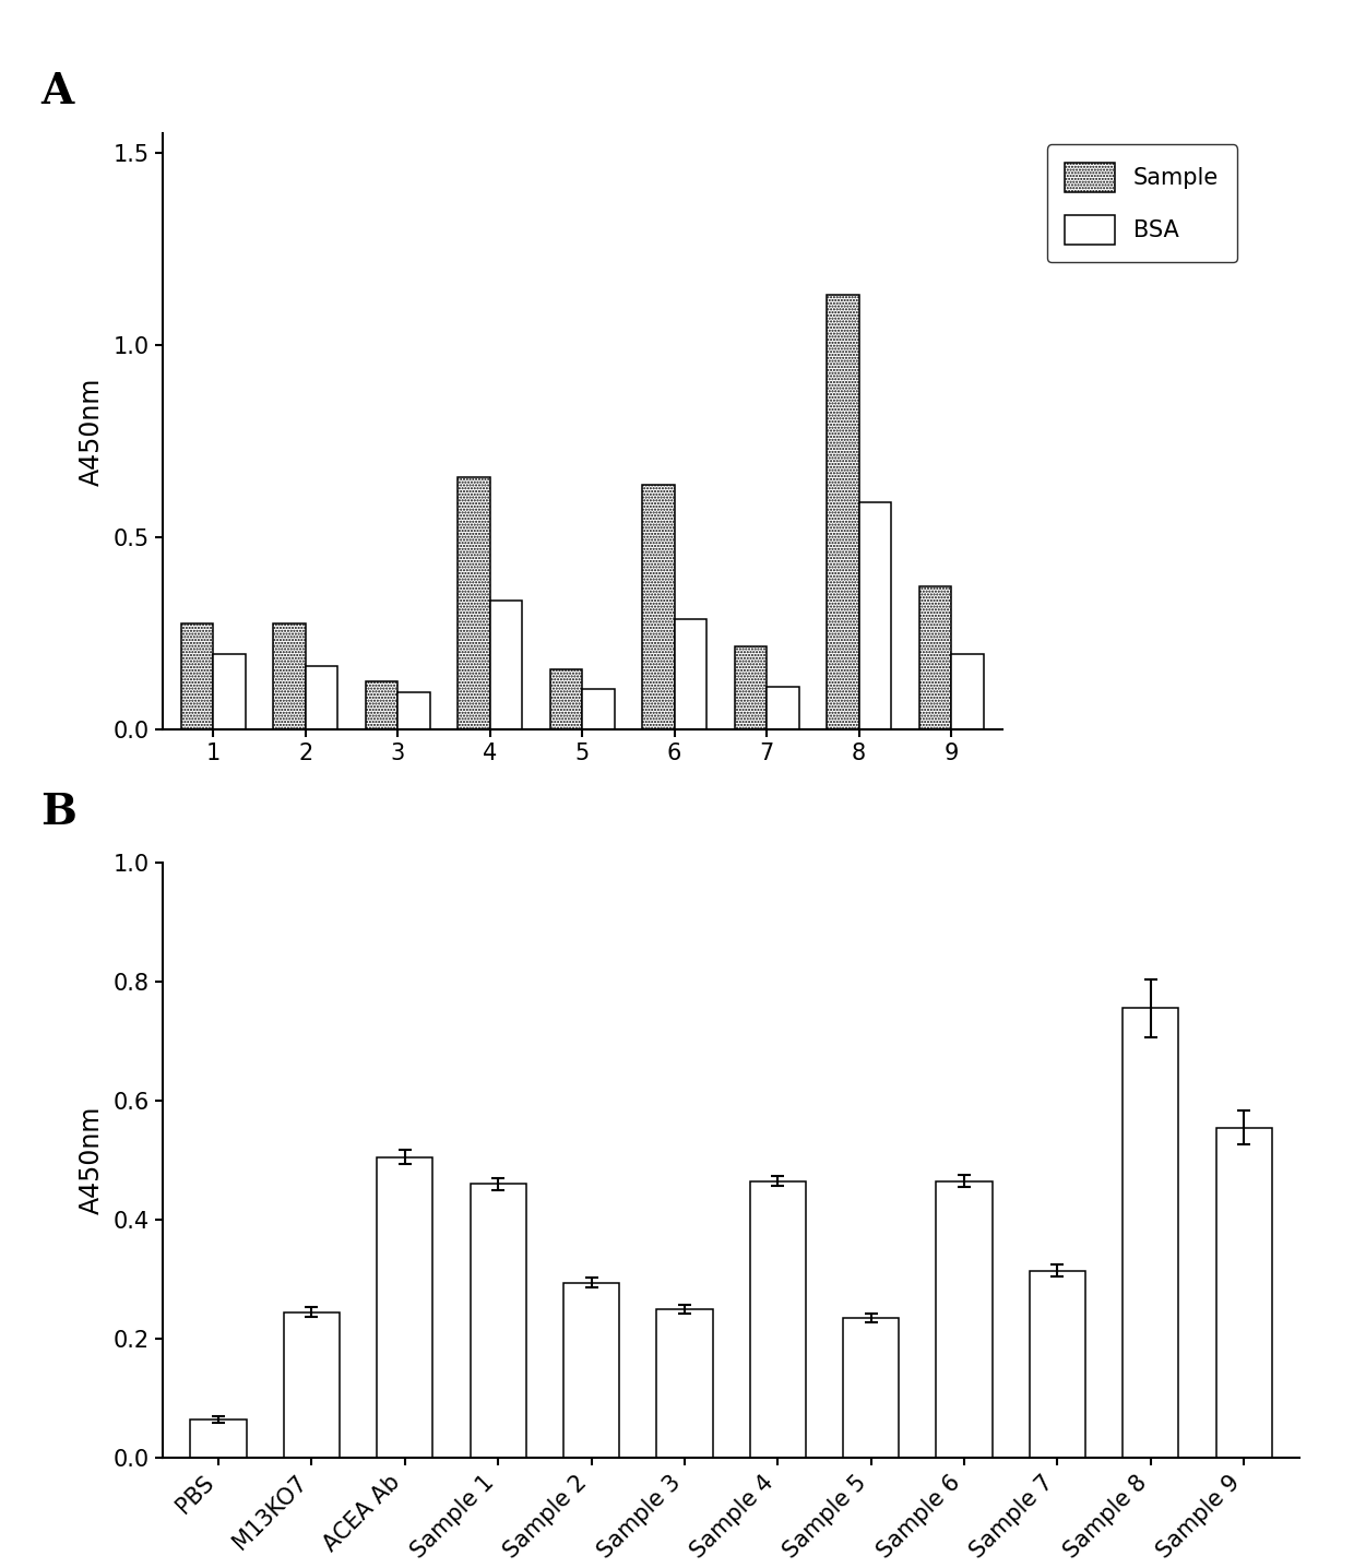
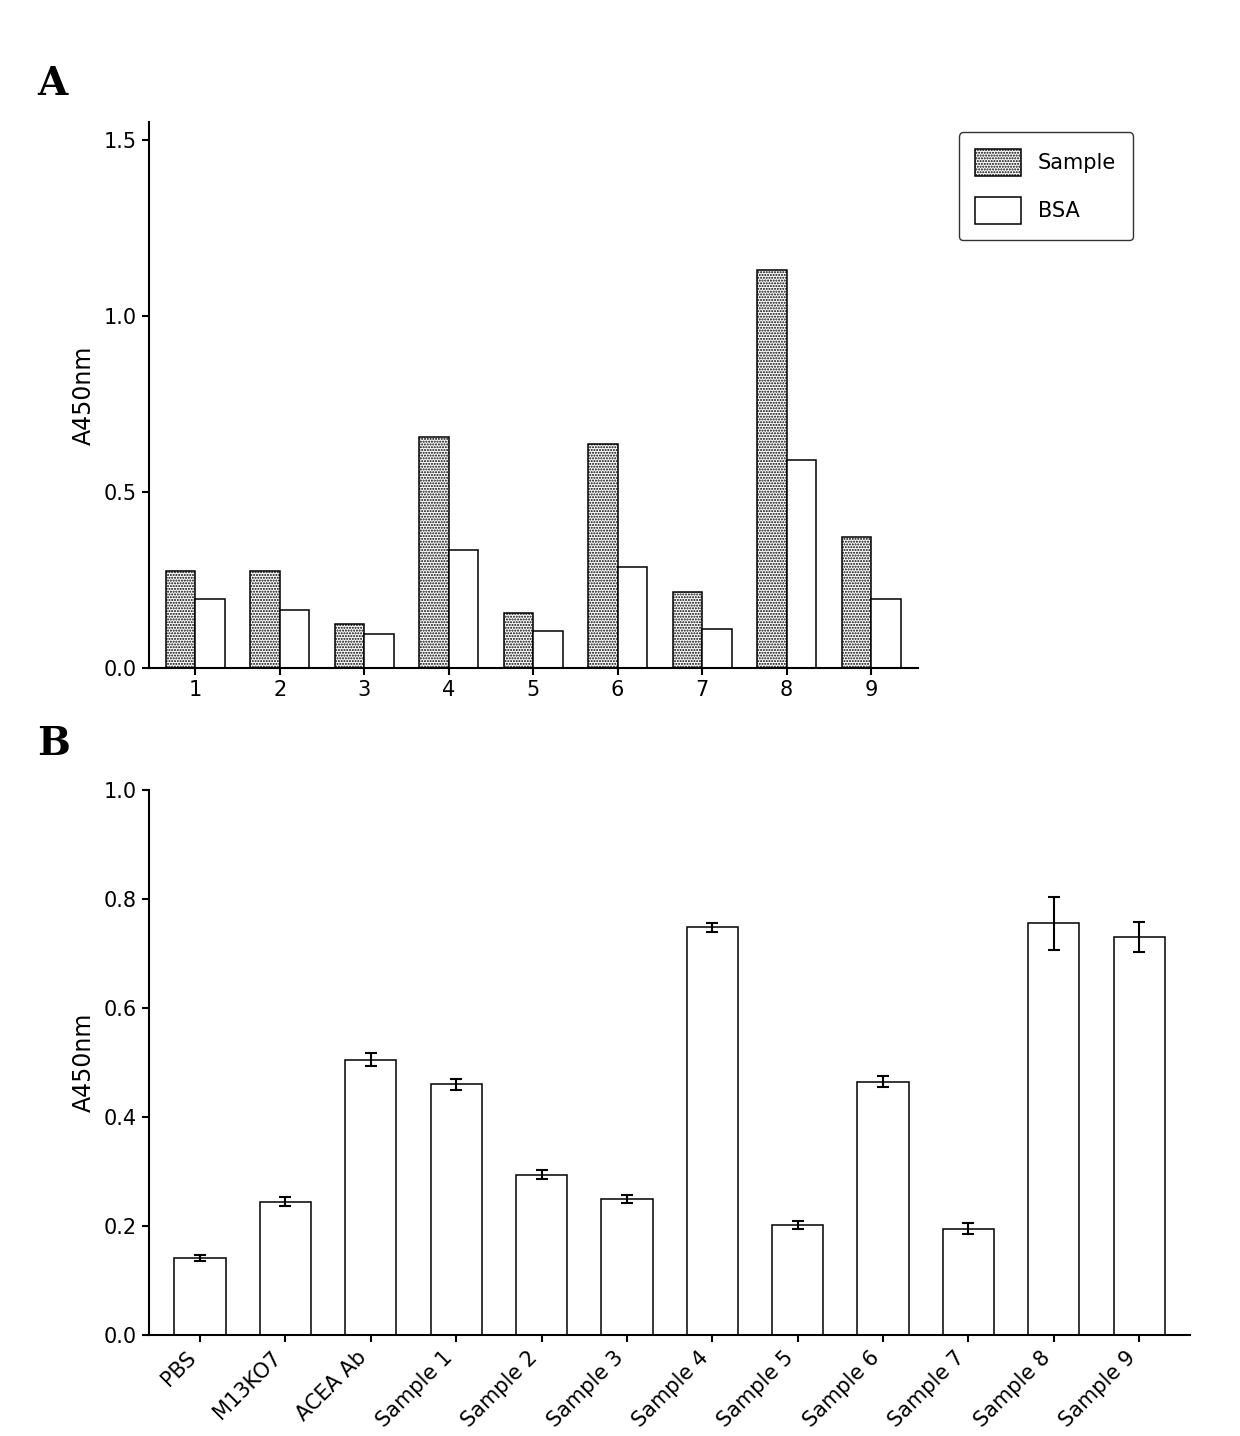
PBS: 0.065 -> 0.142
Sample 4: 0.465 -> 0.748
Sample 5: 0.235 -> 0.202
Sample 7: 0.315 -> 0.196
Sample 9: 0.555 -> 0.730
